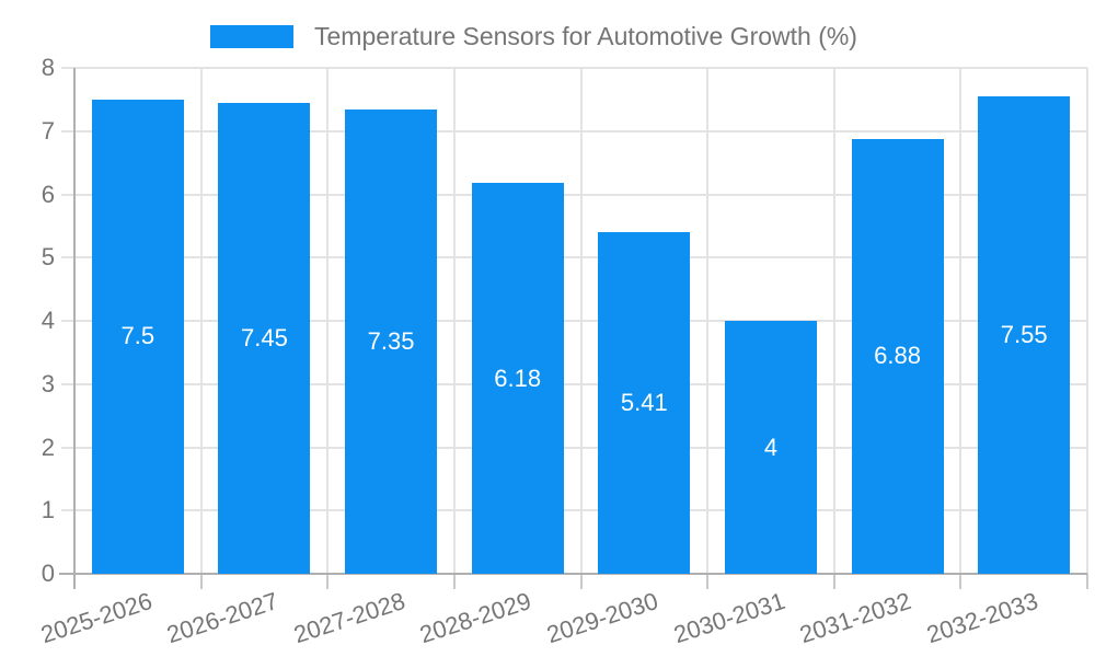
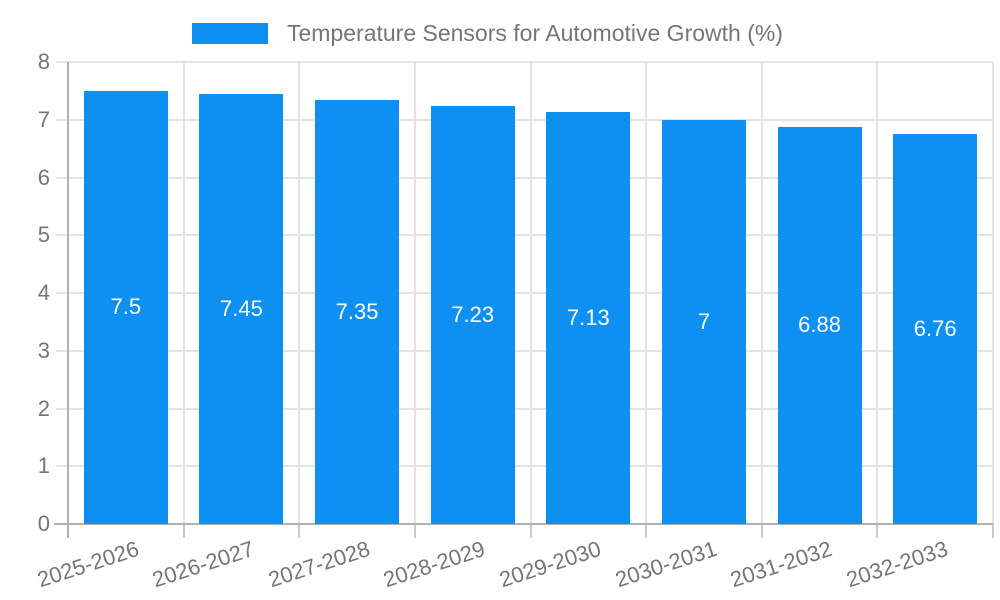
2028-2029: 6.18 -> 7.23
2029-2030: 5.41 -> 7.13
2030-2031: 4 -> 7
2032-2033: 7.55 -> 6.76
